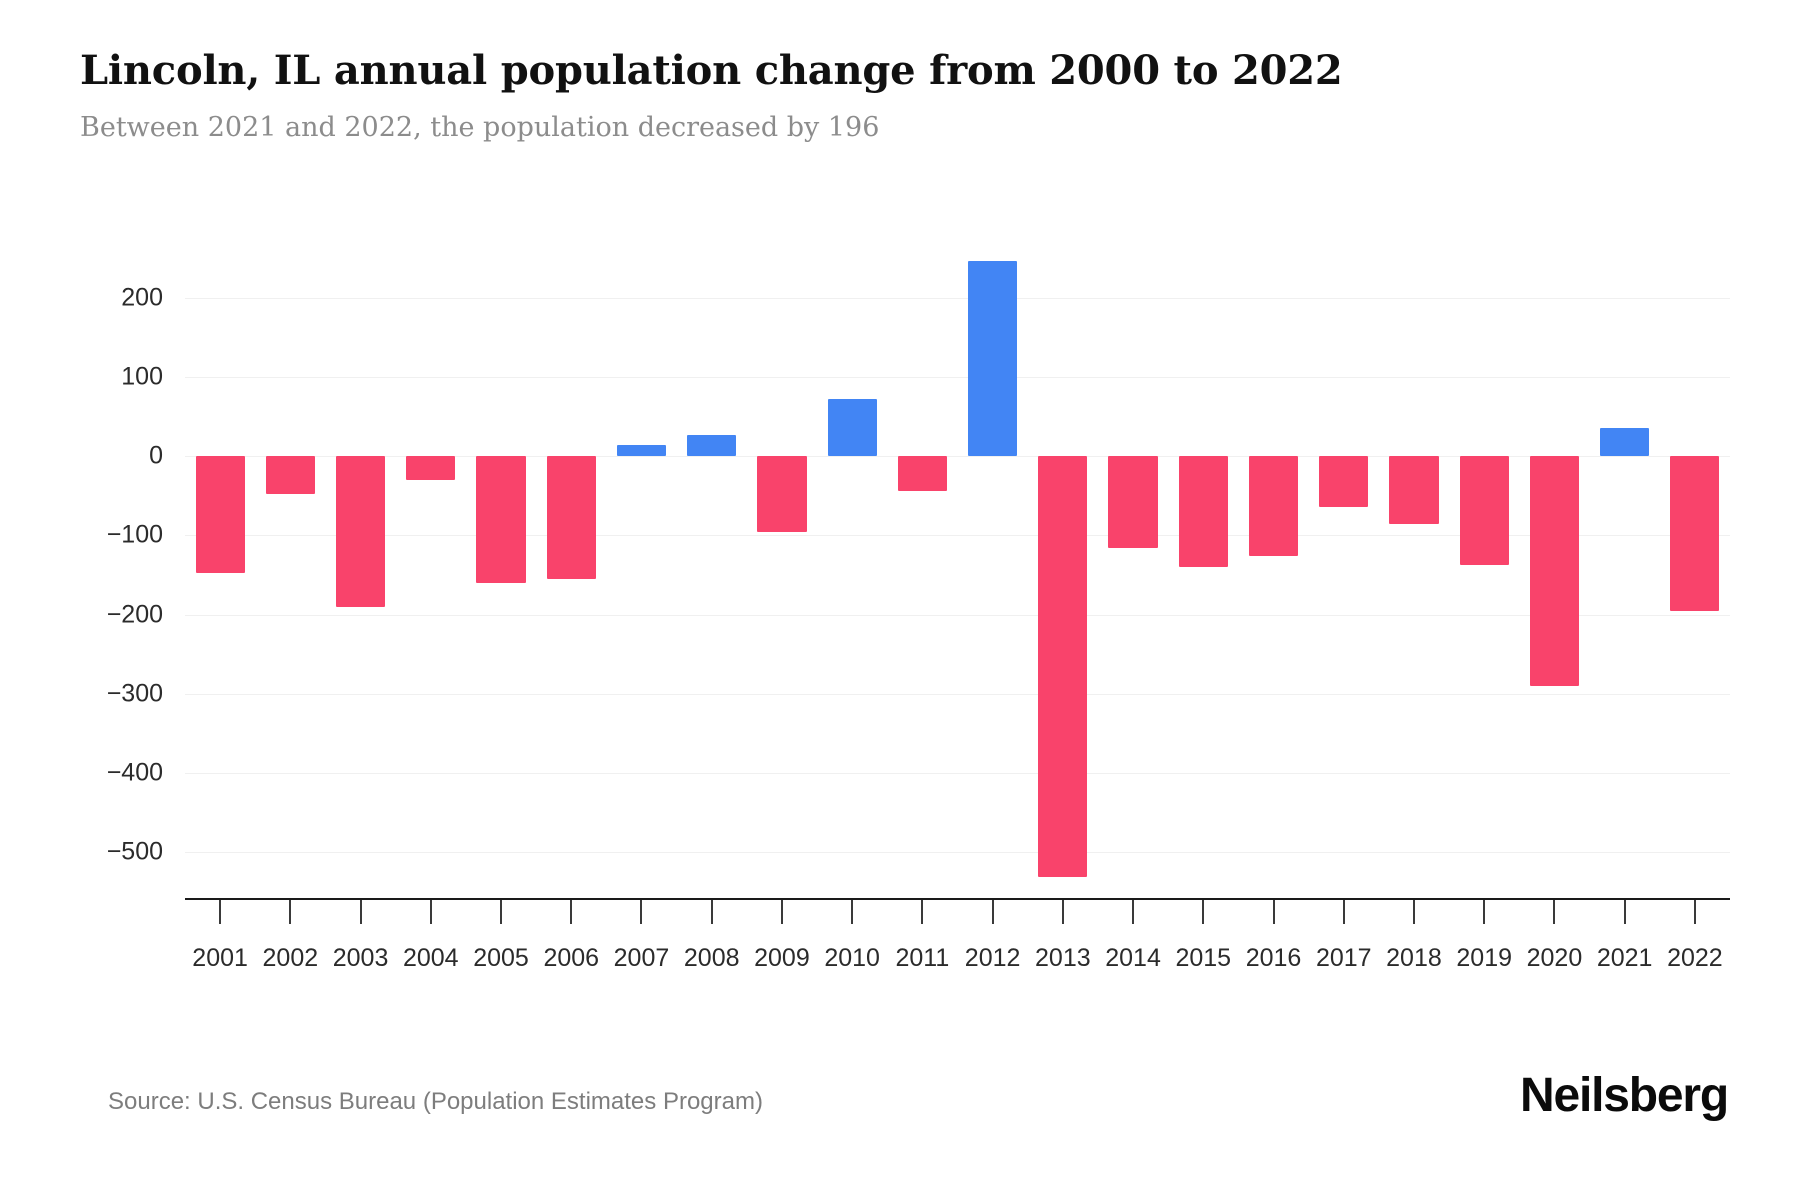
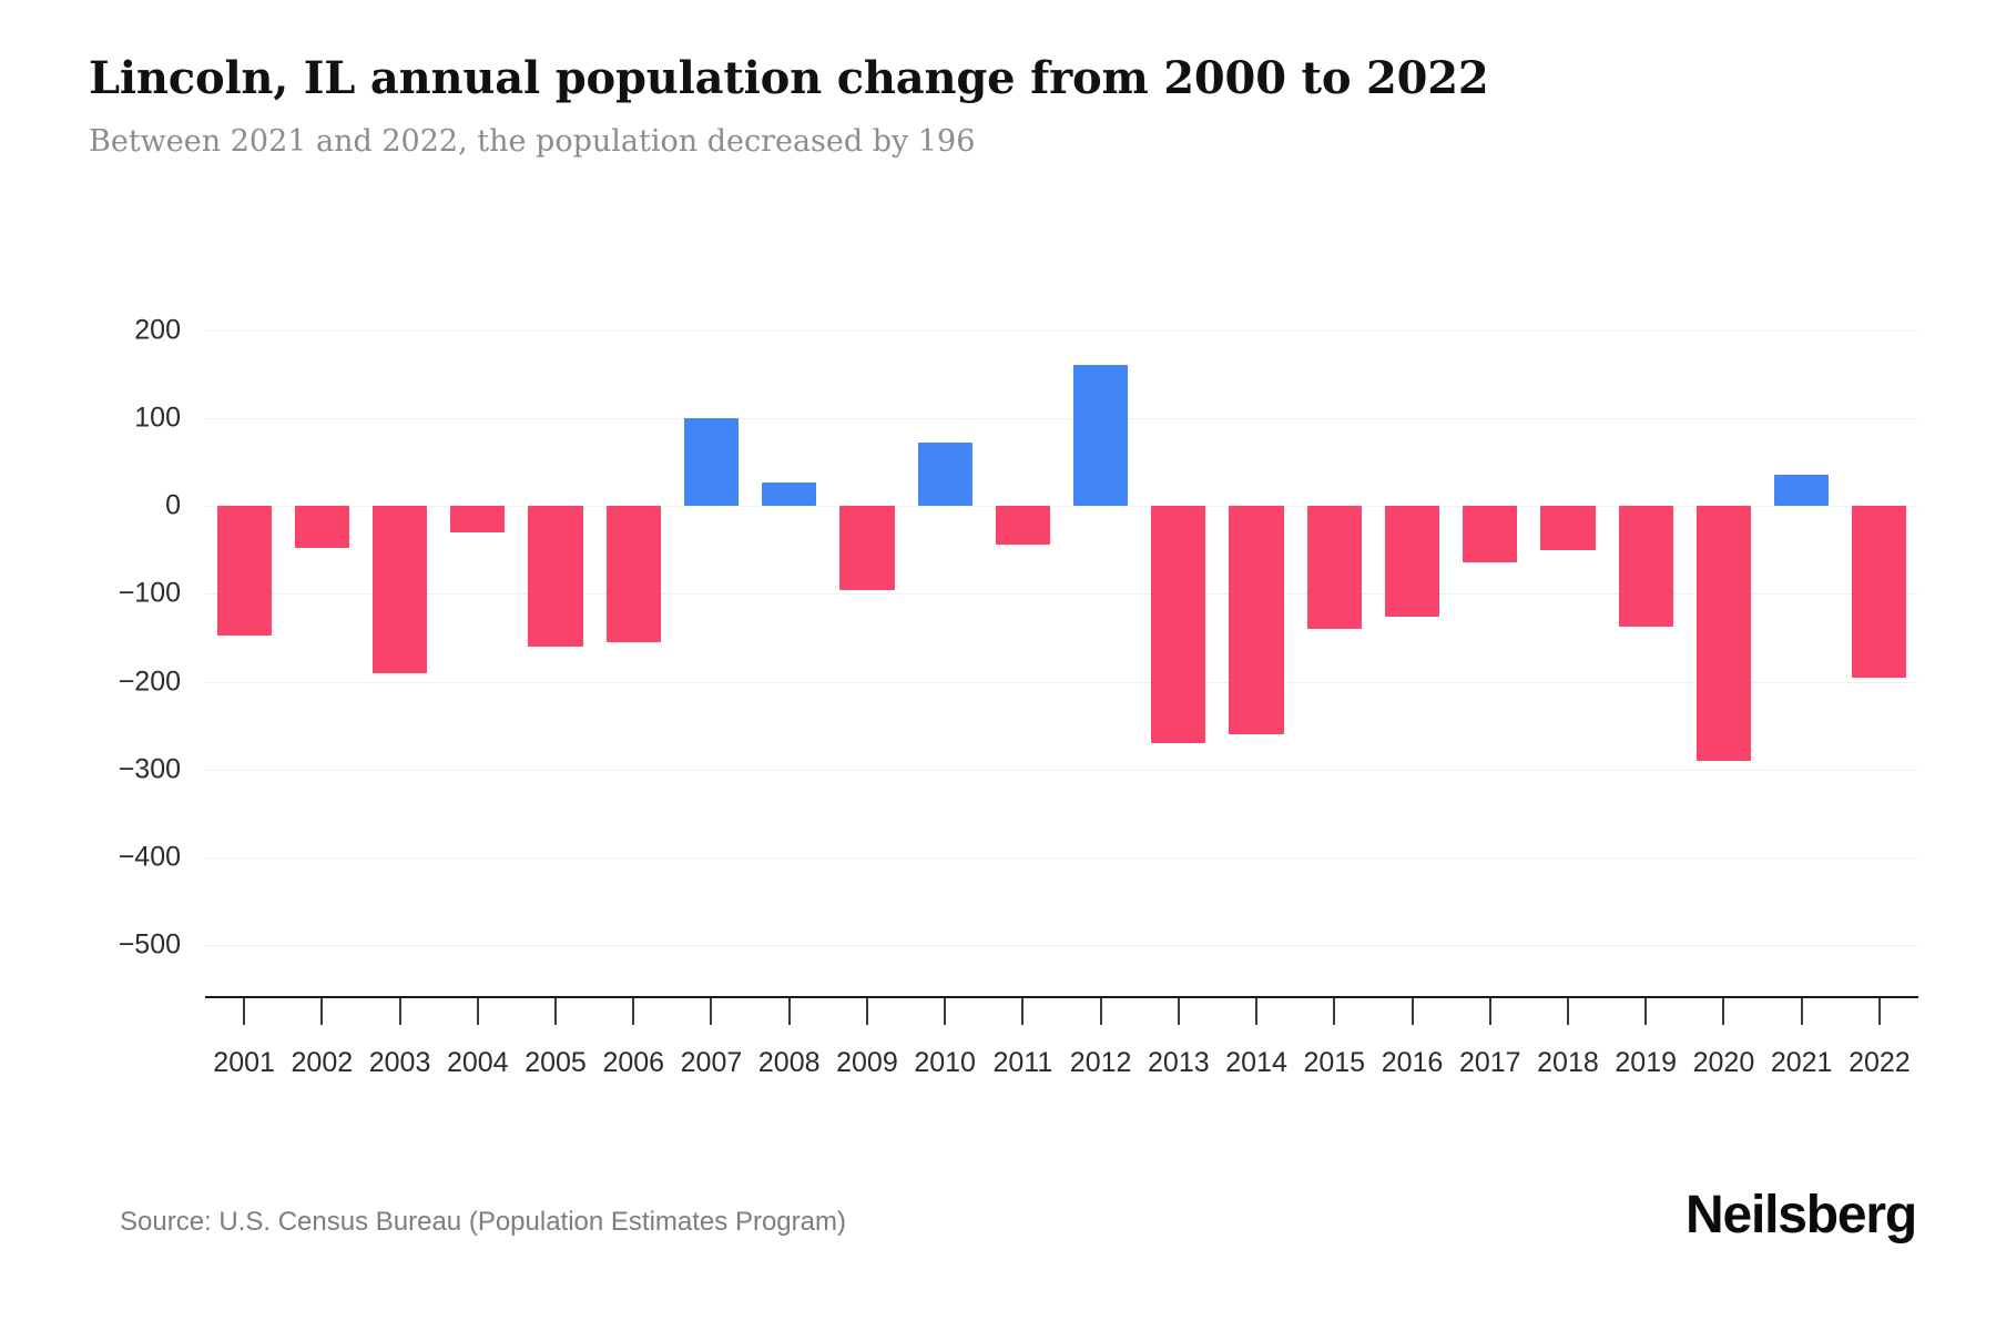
2007: 10 -> 100
2012: 250 -> 160
2013: -530 -> -270
2014: -120 -> -260
2018: -90 -> -50
